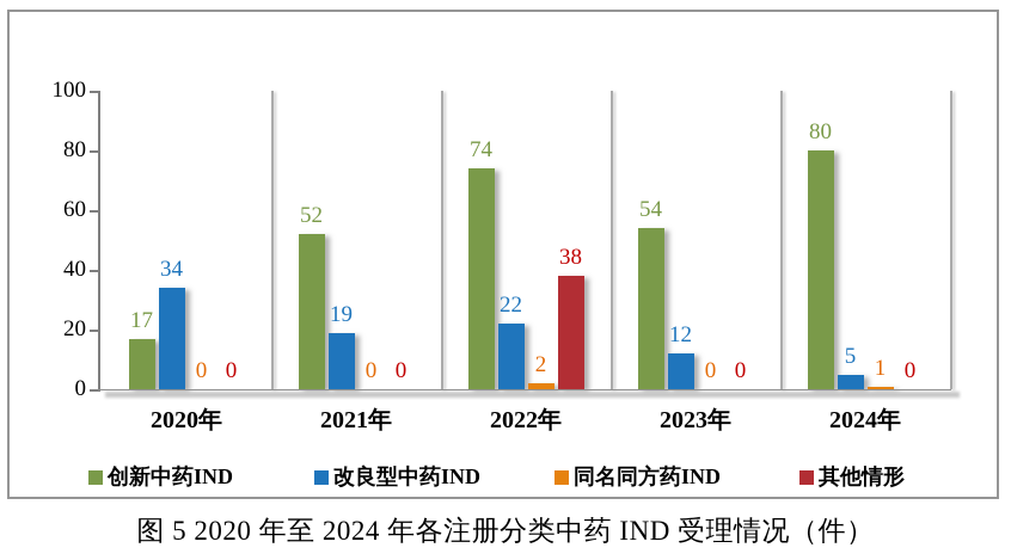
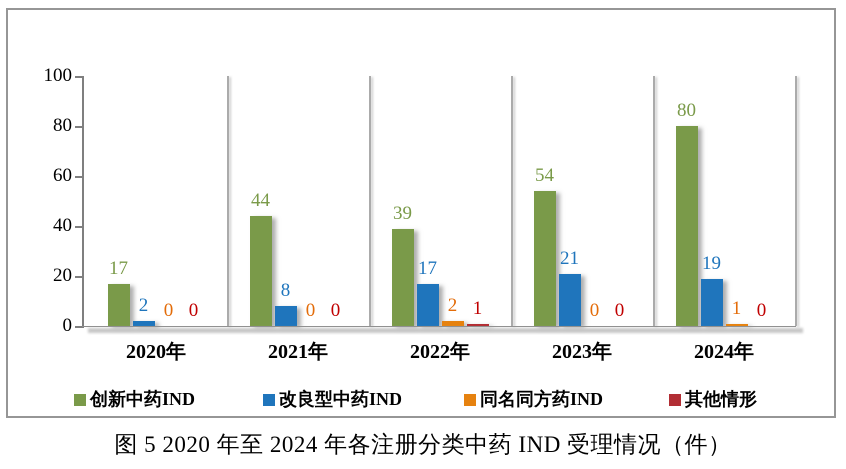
改良型中药IND/2020年: 34 -> 2
创新中药IND/2021年: 52 -> 44
改良型中药IND/2021年: 19 -> 8
创新中药IND/2022年: 74 -> 39
改良型中药IND/2022年: 22 -> 17
其他情形/2022年: 38 -> 1
改良型中药IND/2023年: 12 -> 21
改良型中药IND/2024年: 5 -> 19
